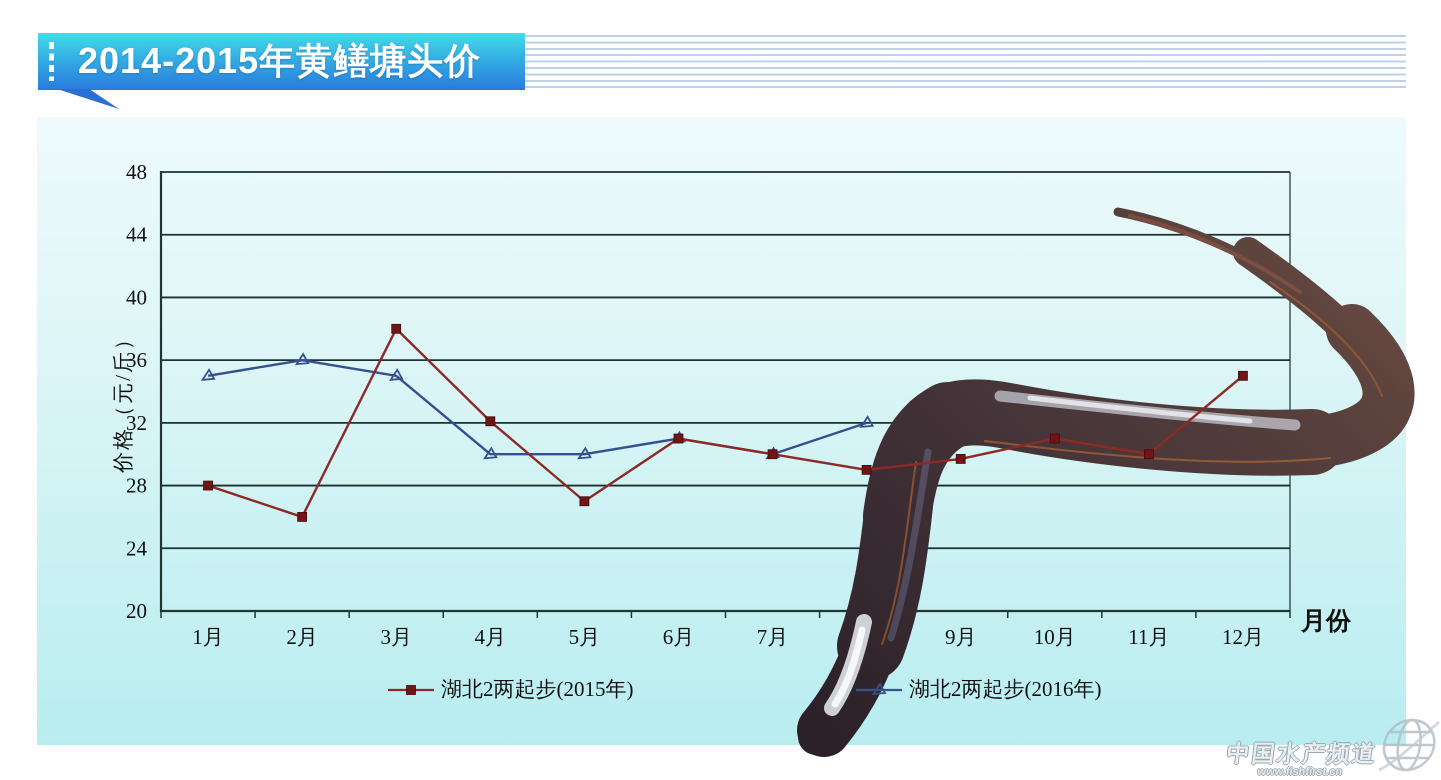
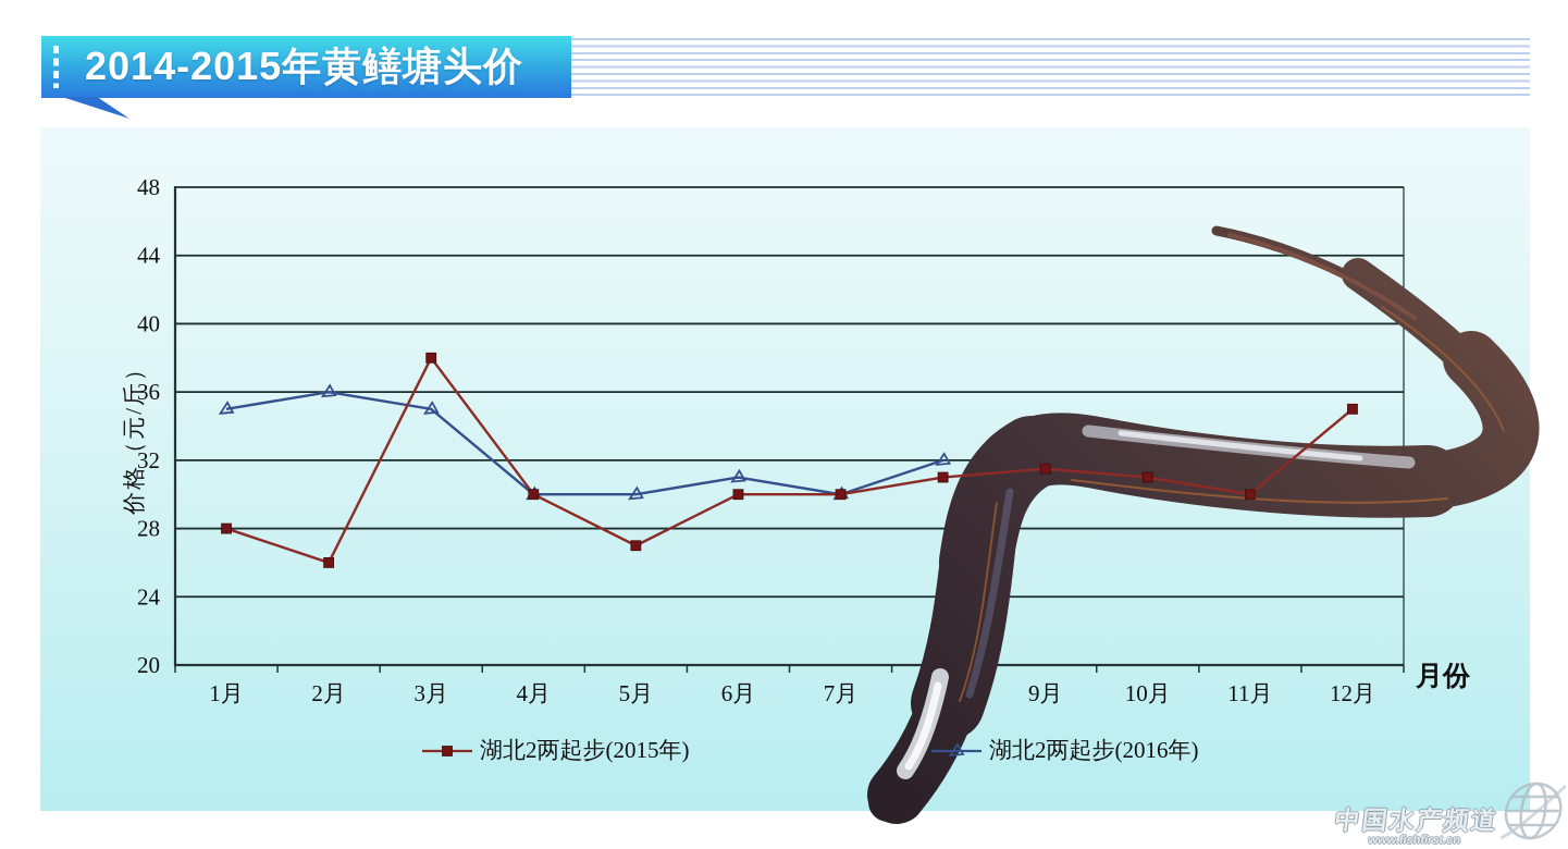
湖北2两起步(2015年)/4月: 32.1 -> 30.0
湖北2两起步(2015年)/6月: 31.0 -> 30.0
湖北2两起步(2015年)/8月: 29.0 -> 31.0
湖北2两起步(2015年)/9月: 29.7 -> 31.5
